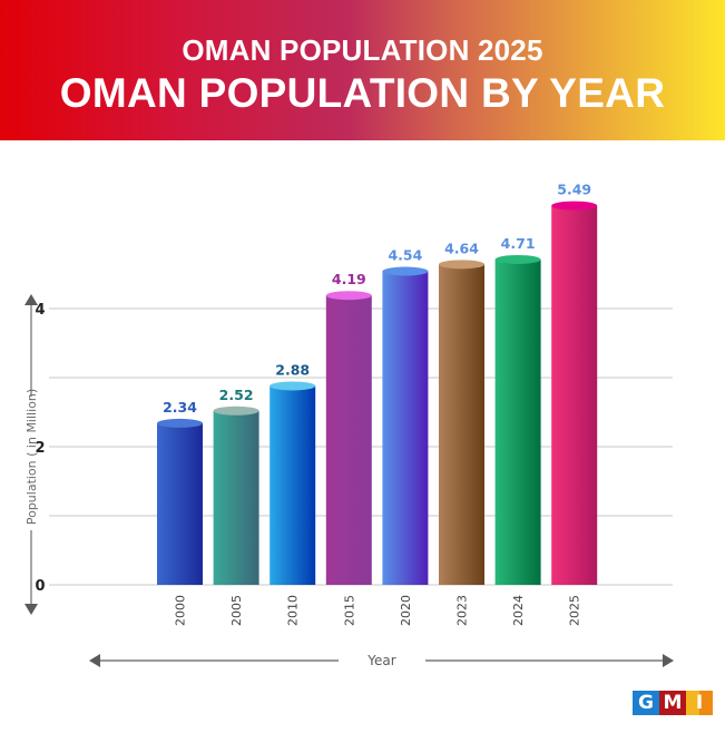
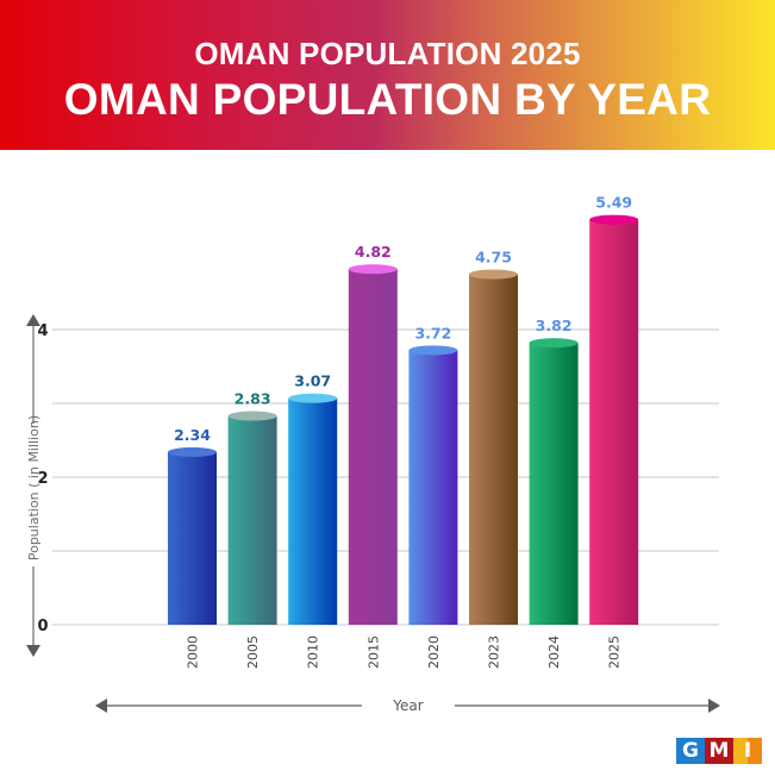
2005: 2.52 -> 2.83
2010: 2.88 -> 3.07
2015: 4.19 -> 4.82
2020: 4.54 -> 3.72
2023: 4.64 -> 4.75
2024: 4.71 -> 3.82
